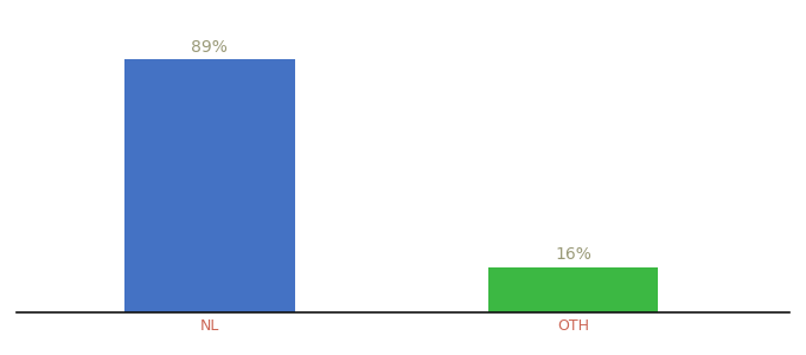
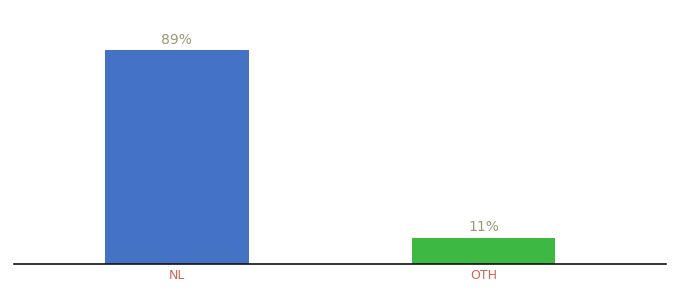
OTH: 16% -> 11%
